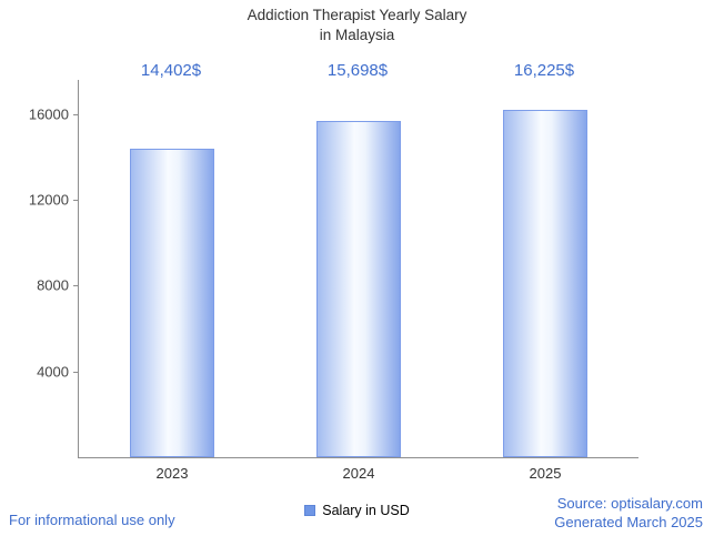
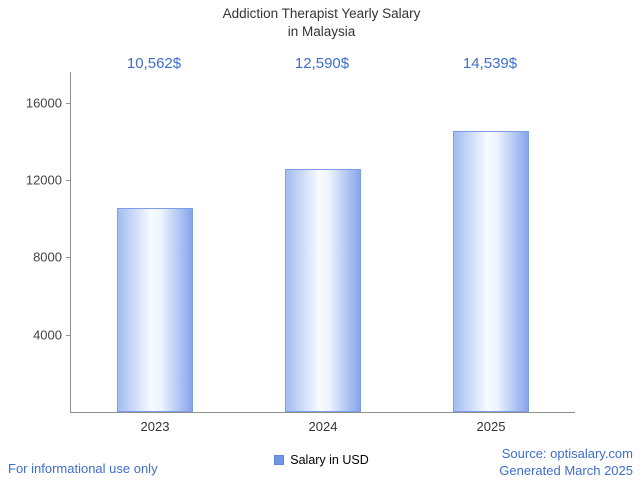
2023: 14,402 -> 10,562
2024: 15,698 -> 12,590
2025: 16,225 -> 14,539
